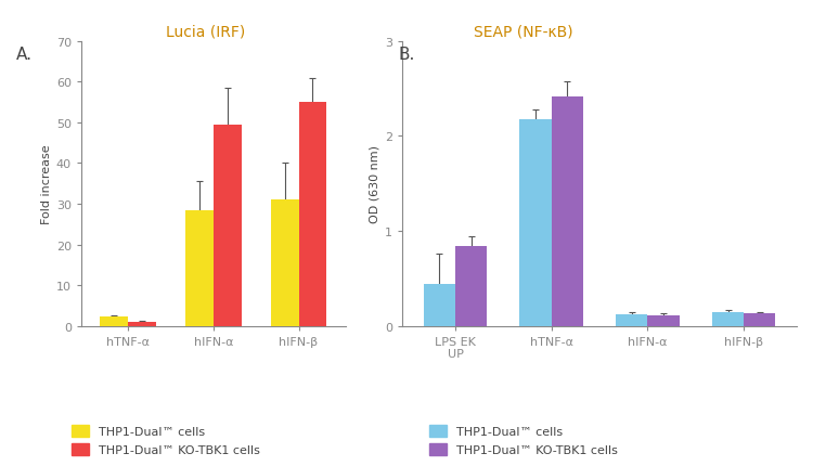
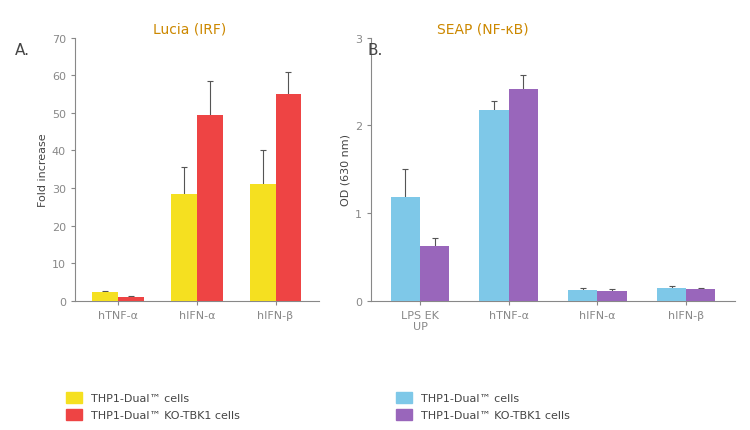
THP1-Dual™ cells/LPS EK UP: 0.44 -> 1.18
THP1-Dual™ KO-TBK1 cells/LPS EK UP: 0.84 -> 0.62
